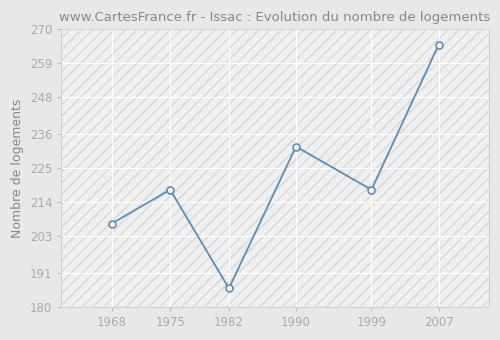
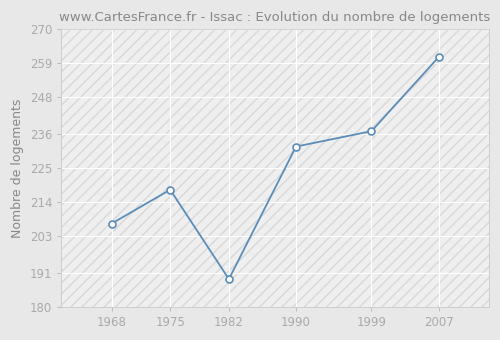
1982: 186 -> 189
1999: 218 -> 237
2007: 265 -> 261
